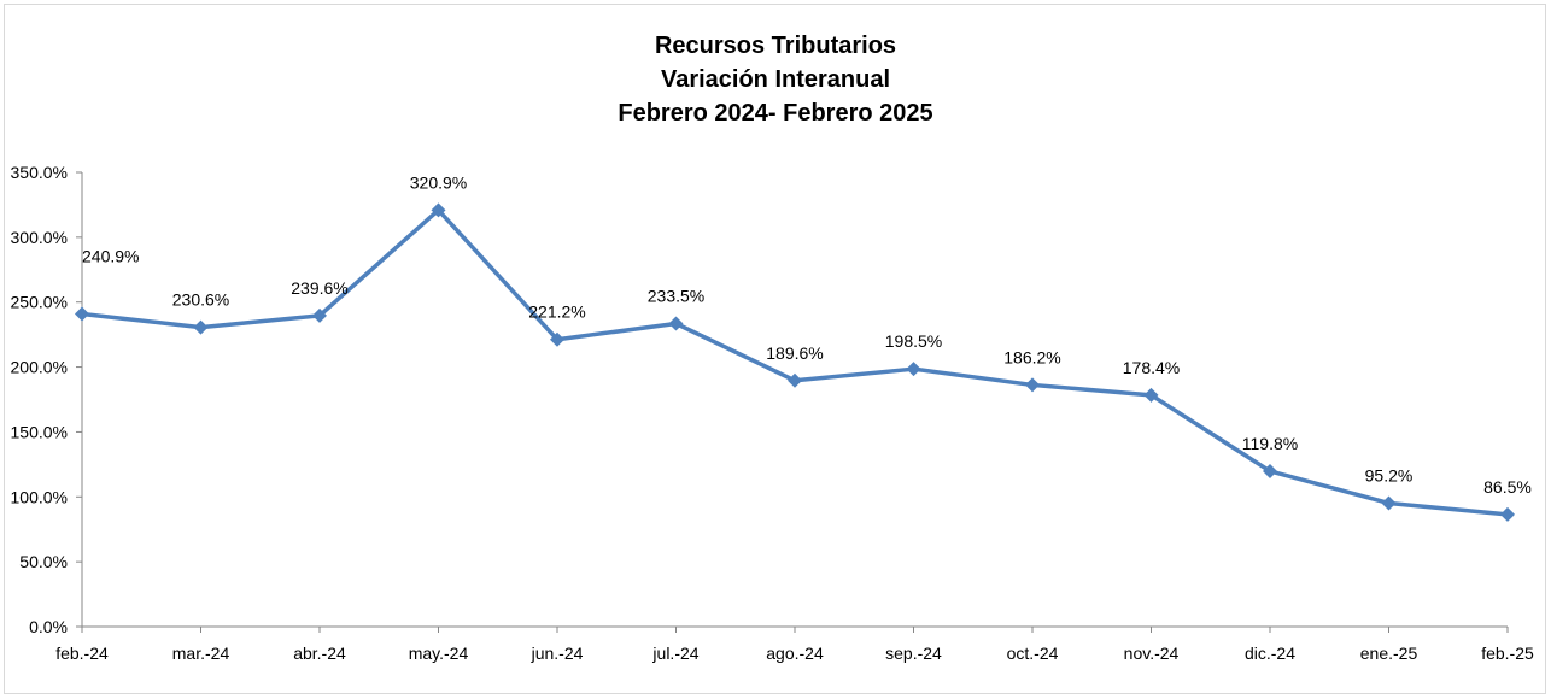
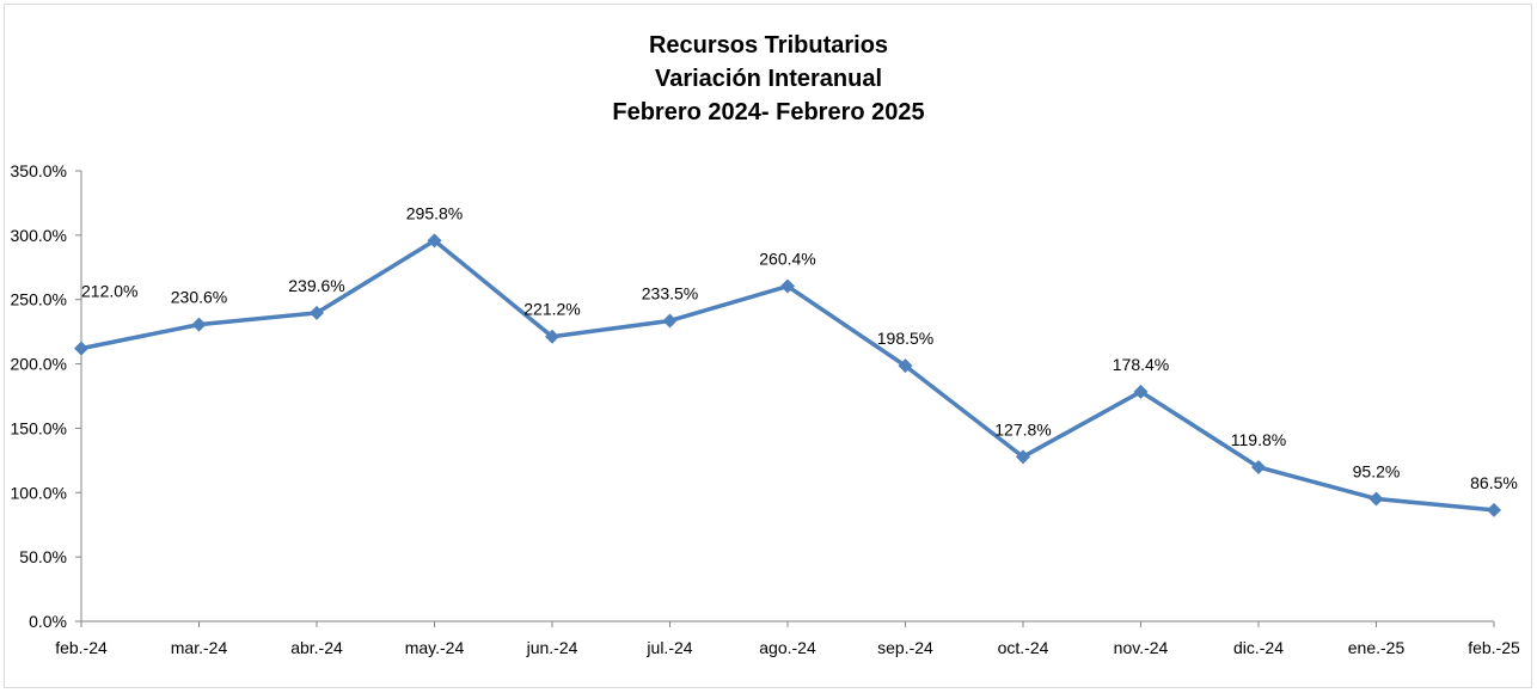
feb.-24: 240.9% -> 212.0%
may.-24: 320.9% -> 295.8%
ago.-24: 189.6% -> 260.4%
oct.-24: 186.2% -> 127.8%
